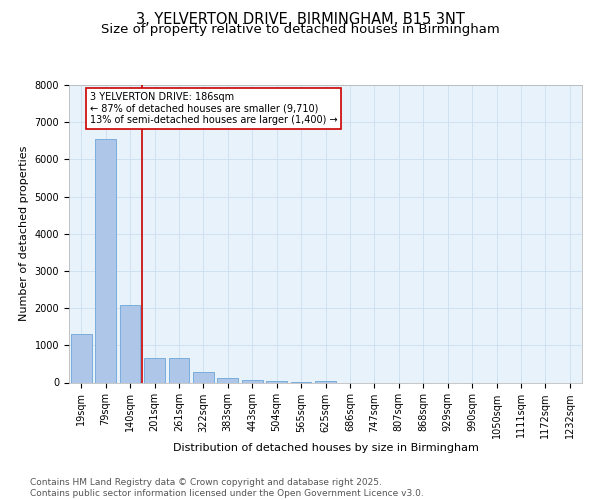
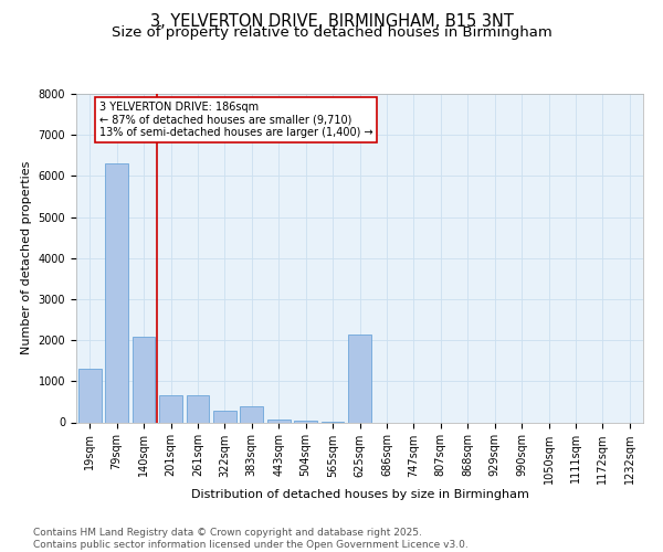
79sqm: 6550 -> 6300
383sqm: 120 -> 400
625sqm: 50 -> 2150
